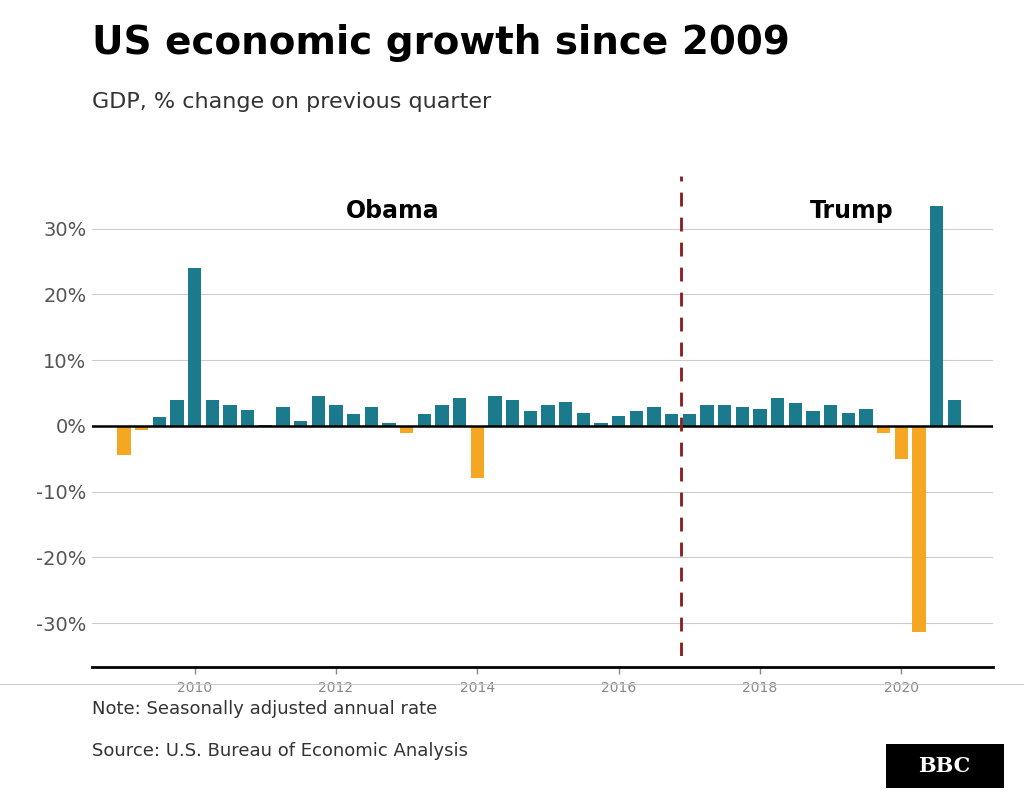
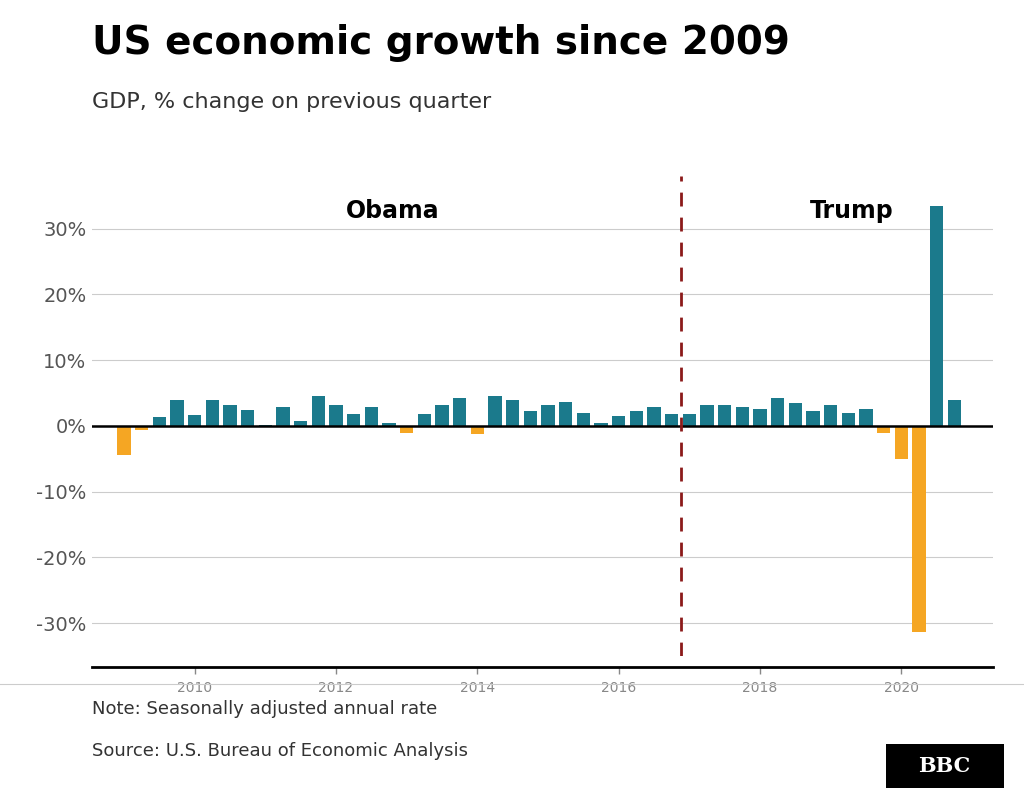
2010: 24.0% -> 1.7%
2014: -8.0% -> -1.2%
